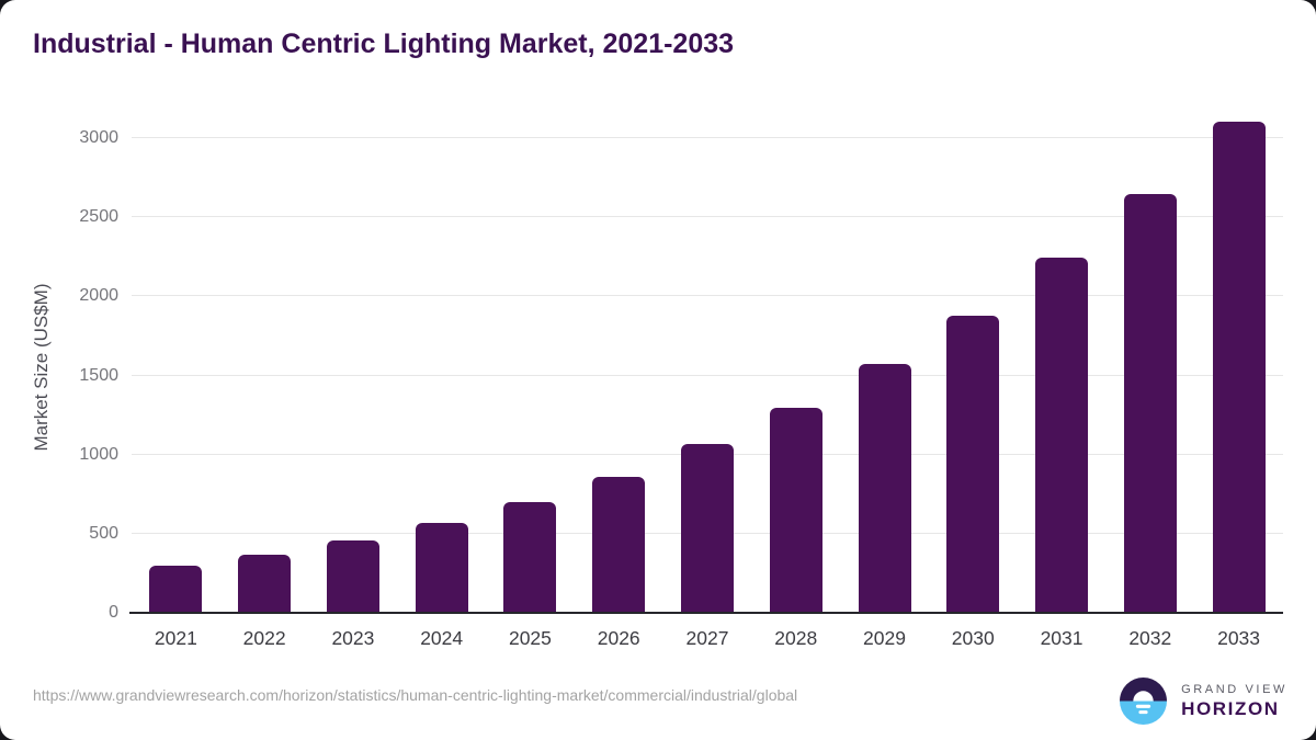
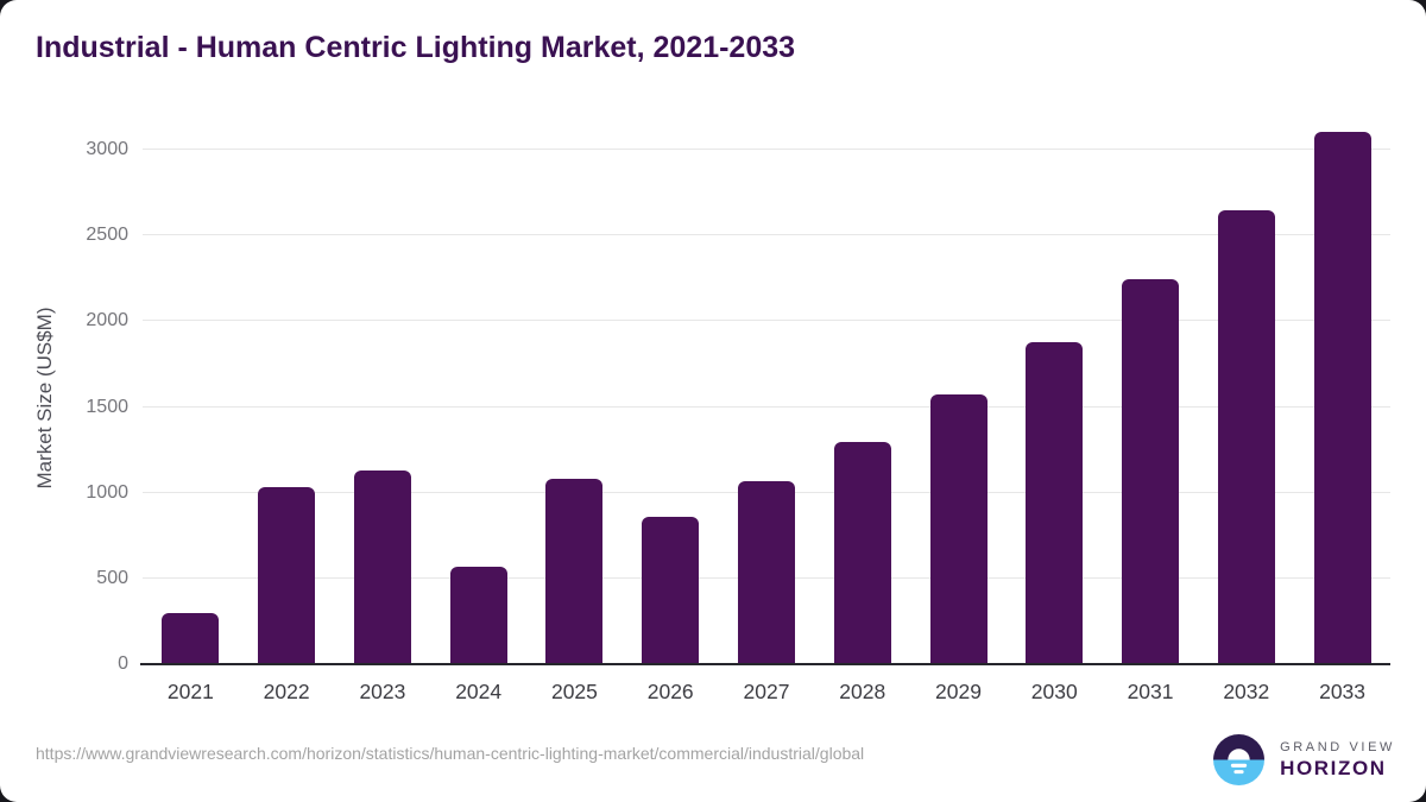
2022: 370 -> 1030
2023: 460 -> 1130
2025: 700 -> 1080
